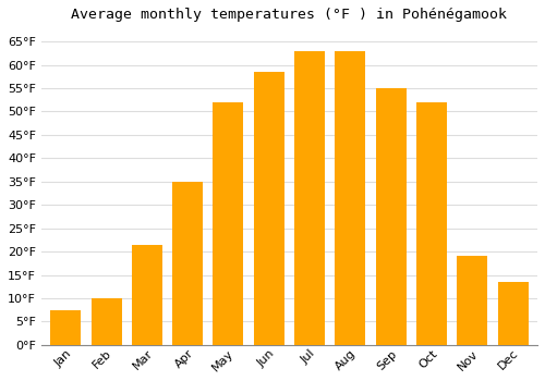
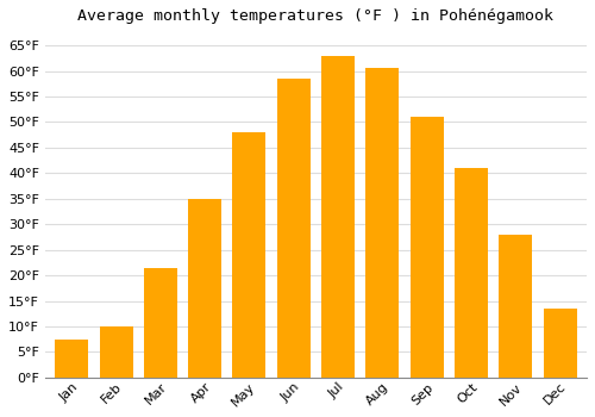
May: 52.0°F -> 48.0°F
Aug: 63.0°F -> 60.5°F
Sep: 55.0°F -> 51.0°F
Oct: 52.0°F -> 41.0°F
Nov: 19.0°F -> 28.0°F
